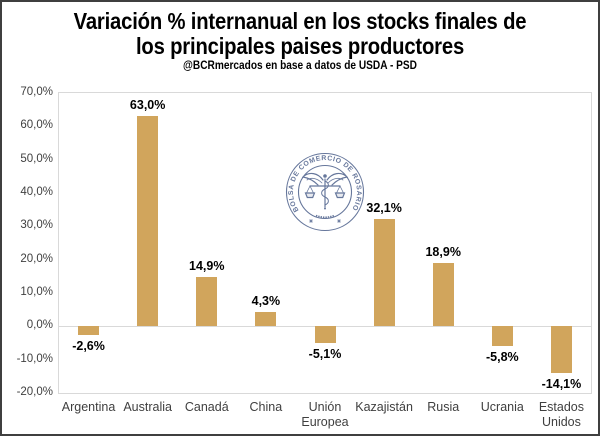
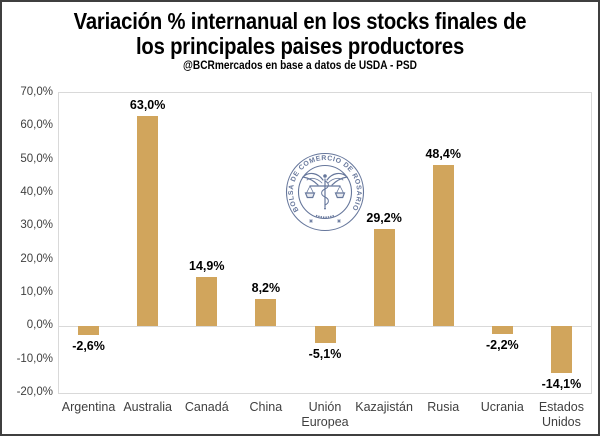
China: 4,3% -> 8,2%
Kazajistán: 32,1% -> 29,2%
Rusia: 18,9% -> 48,4%
Ucrania: -5,8% -> -2,2%
